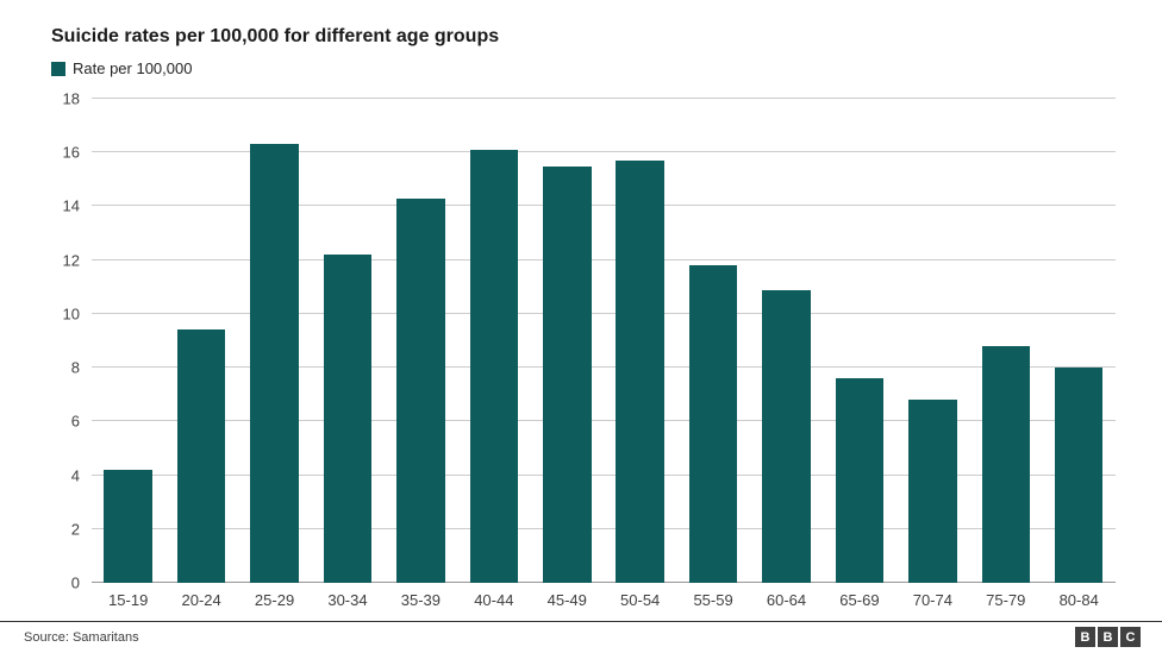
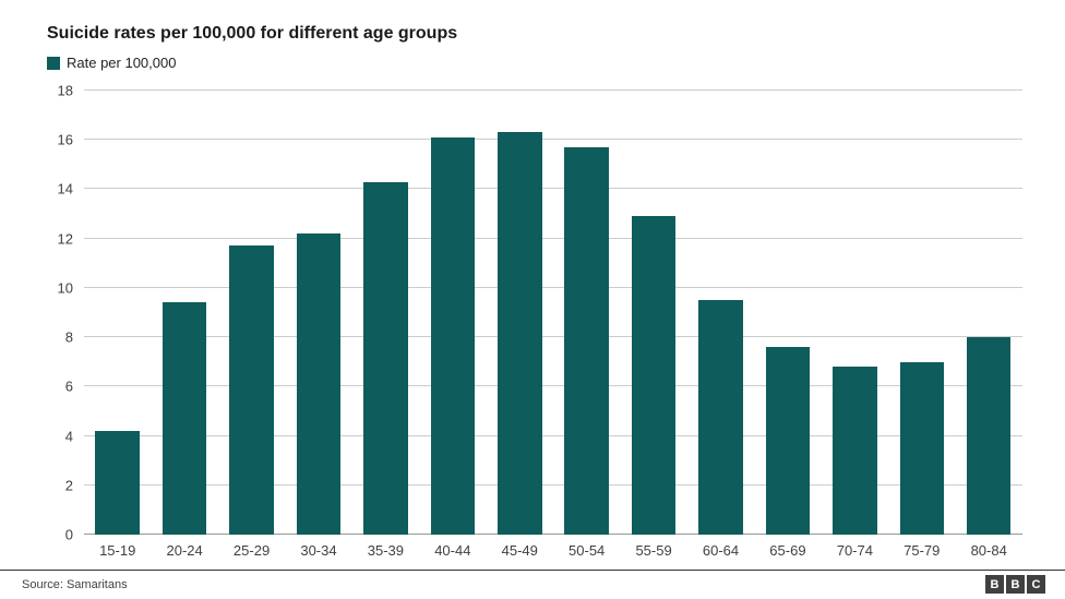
25-29: 16.3 -> 11.7
45-49: 15.5 -> 16.3
55-59: 11.8 -> 12.9
60-64: 10.9 -> 9.5
75-79: 8.8 -> 7.0
